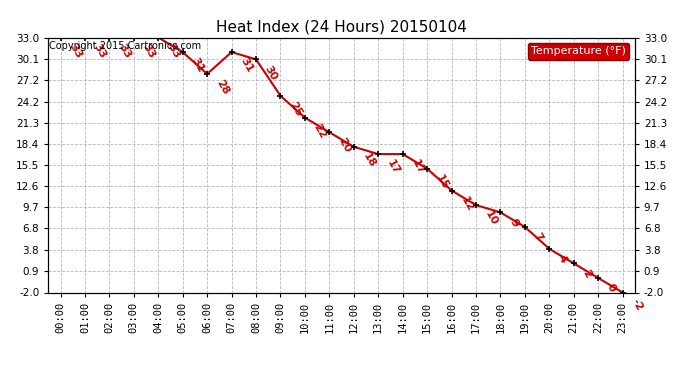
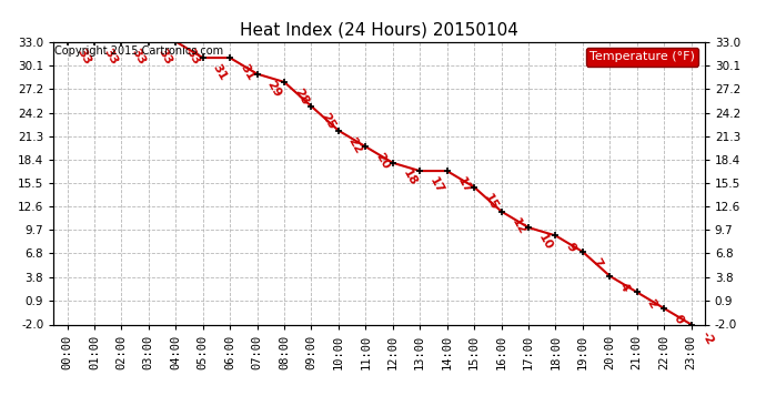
06:00: 28 -> 31
07:00: 31 -> 29
08:00: 30 -> 28
